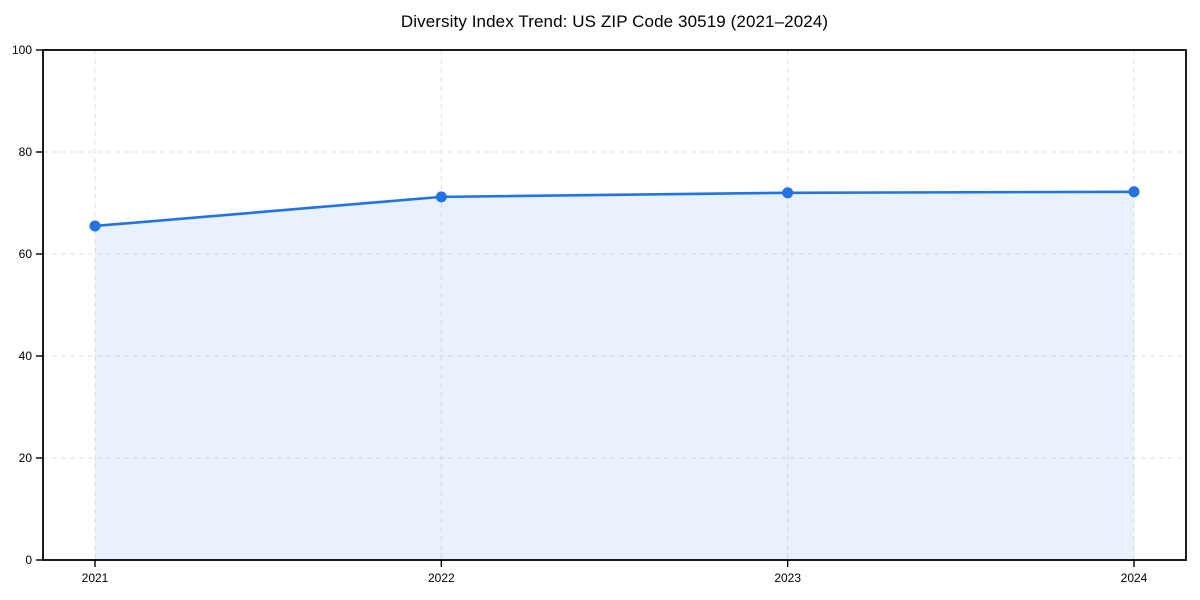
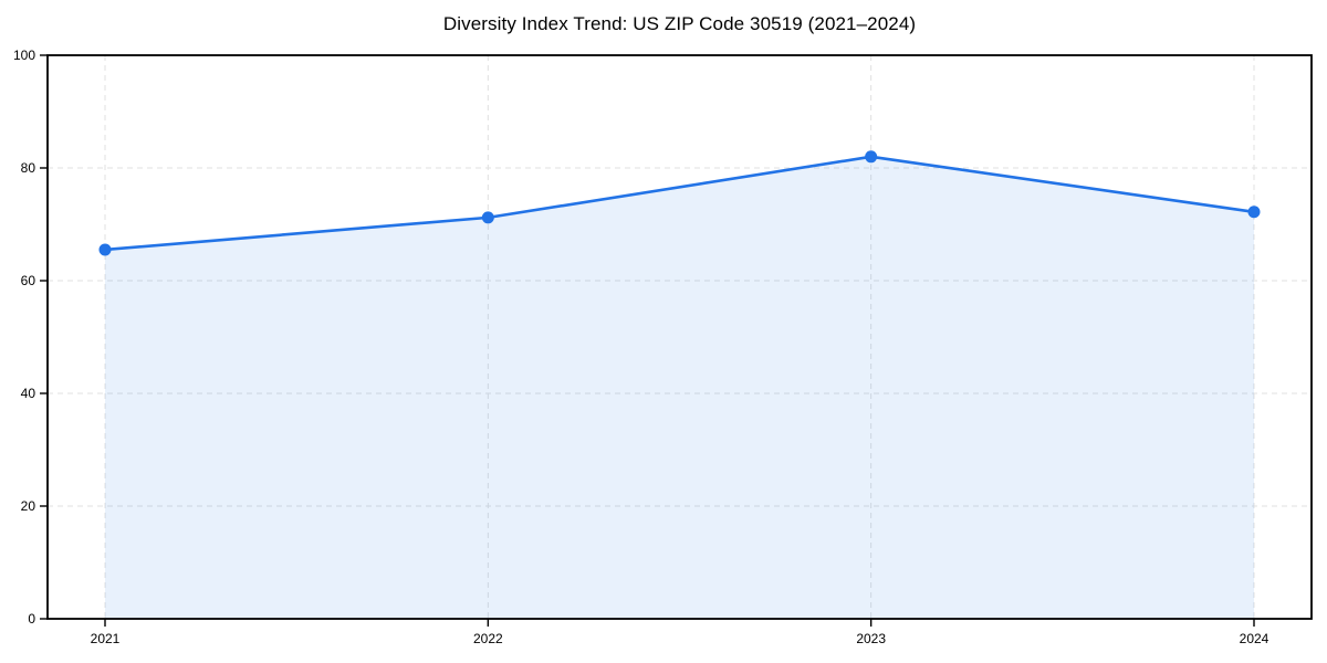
2023: 72 -> 82
